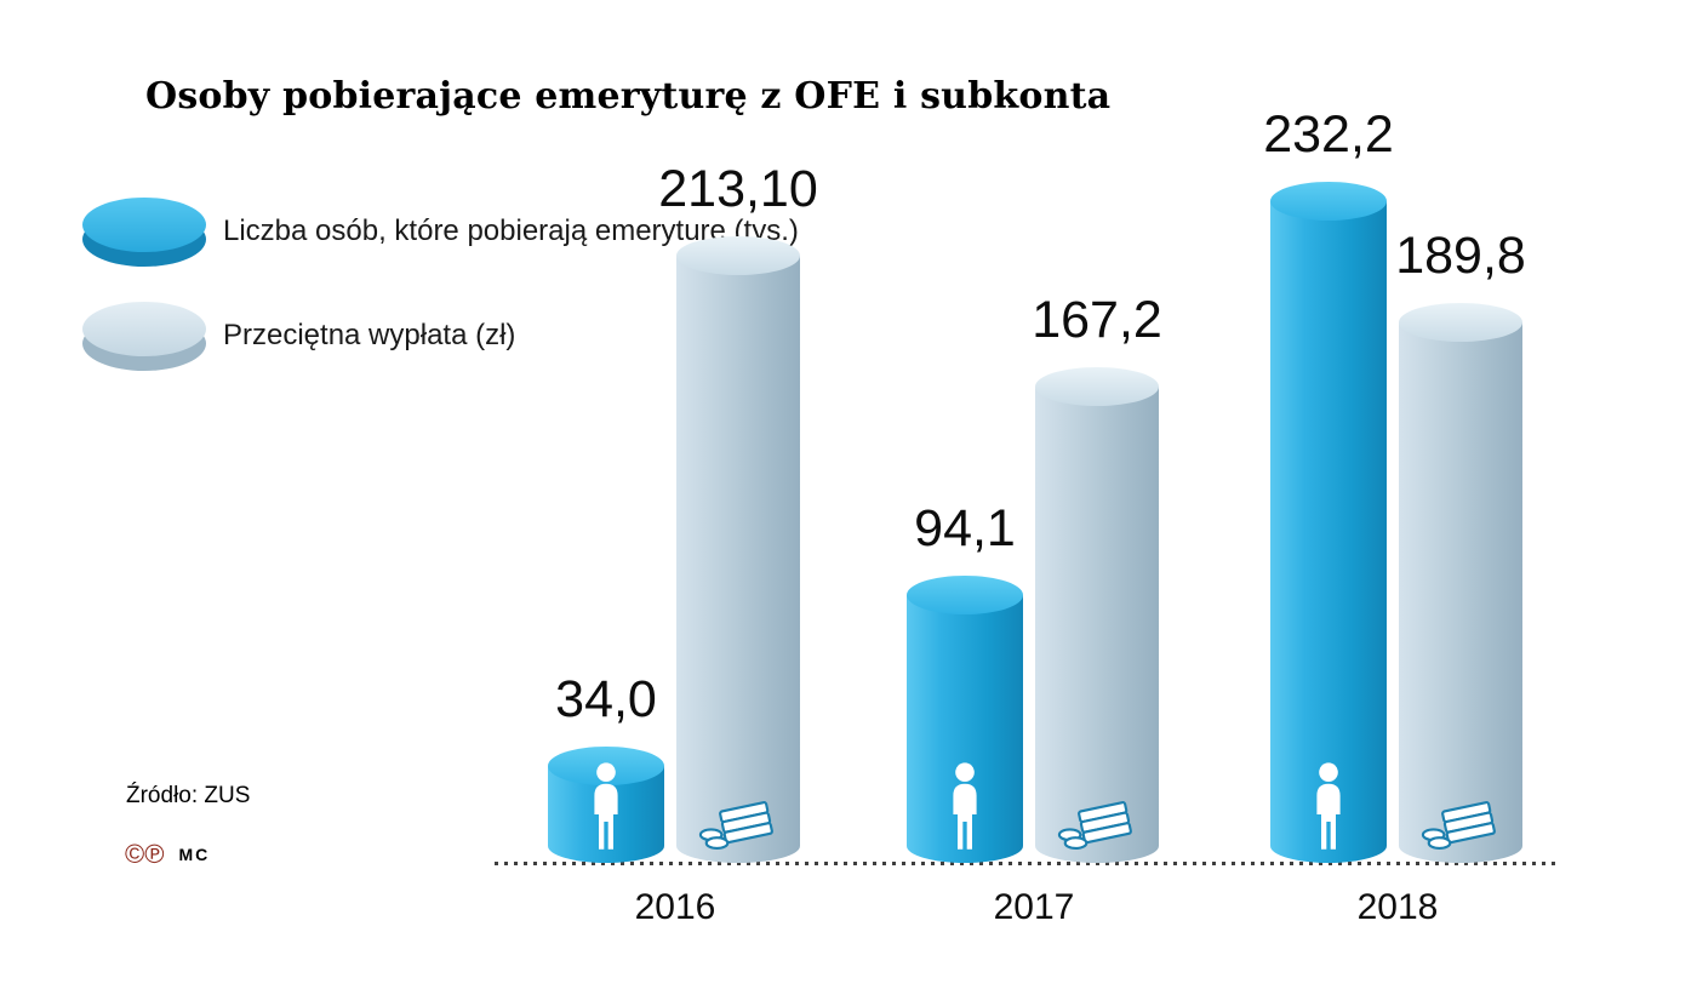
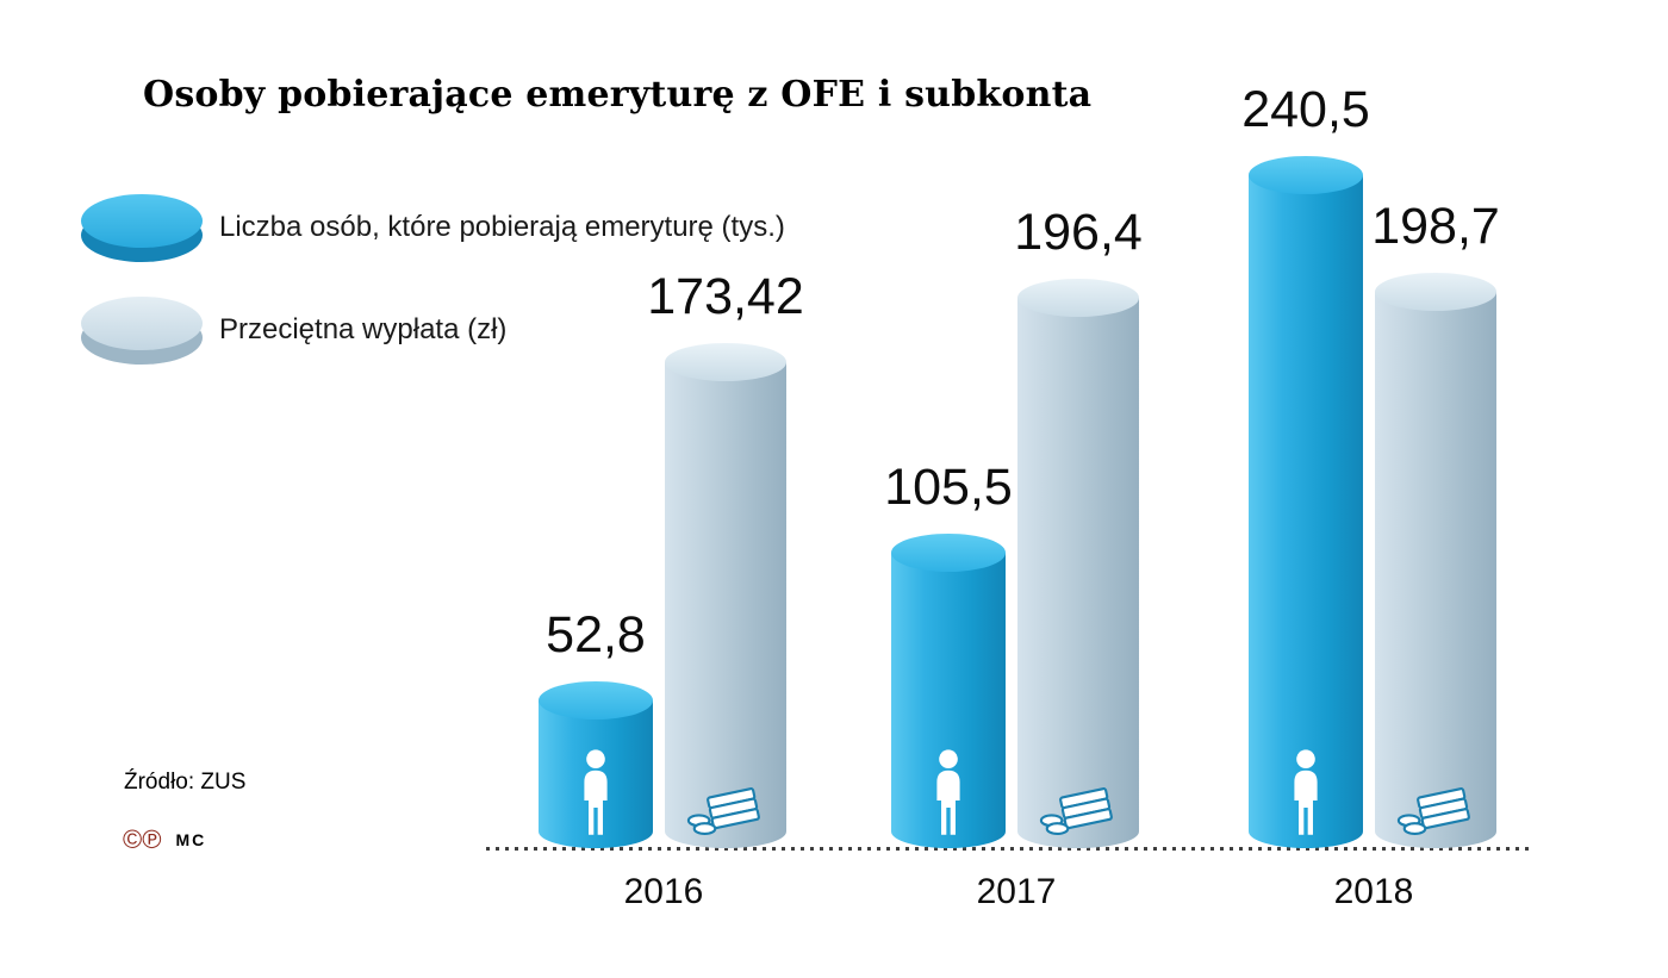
Liczba osób, które pobierają emeryturę (tys.)/2016: 34,0 -> 52,8
Przeciętna wypłata (zł)/2016: 213,10 -> 173,42
Liczba osób, które pobierają emeryturę (tys.)/2017: 94,1 -> 105,5
Przeciętna wypłata (zł)/2017: 167,2 -> 196,4
Liczba osób, które pobierają emeryturę (tys.)/2018: 232,2 -> 240,5
Przeciętna wypłata (zł)/2018: 189,8 -> 198,7
